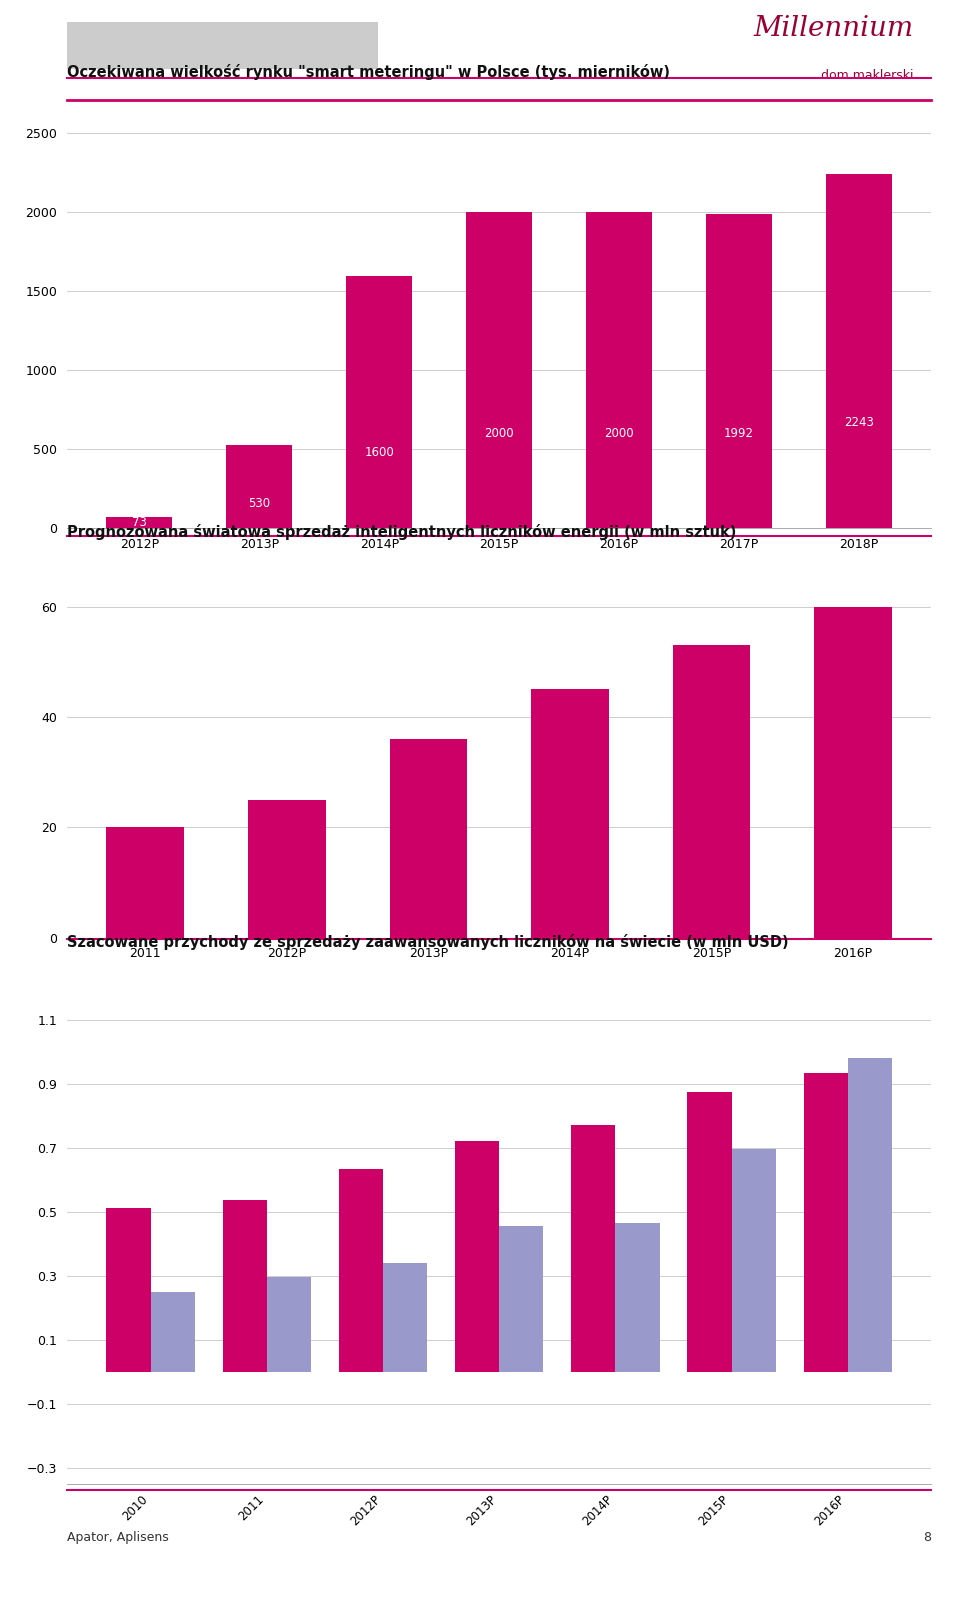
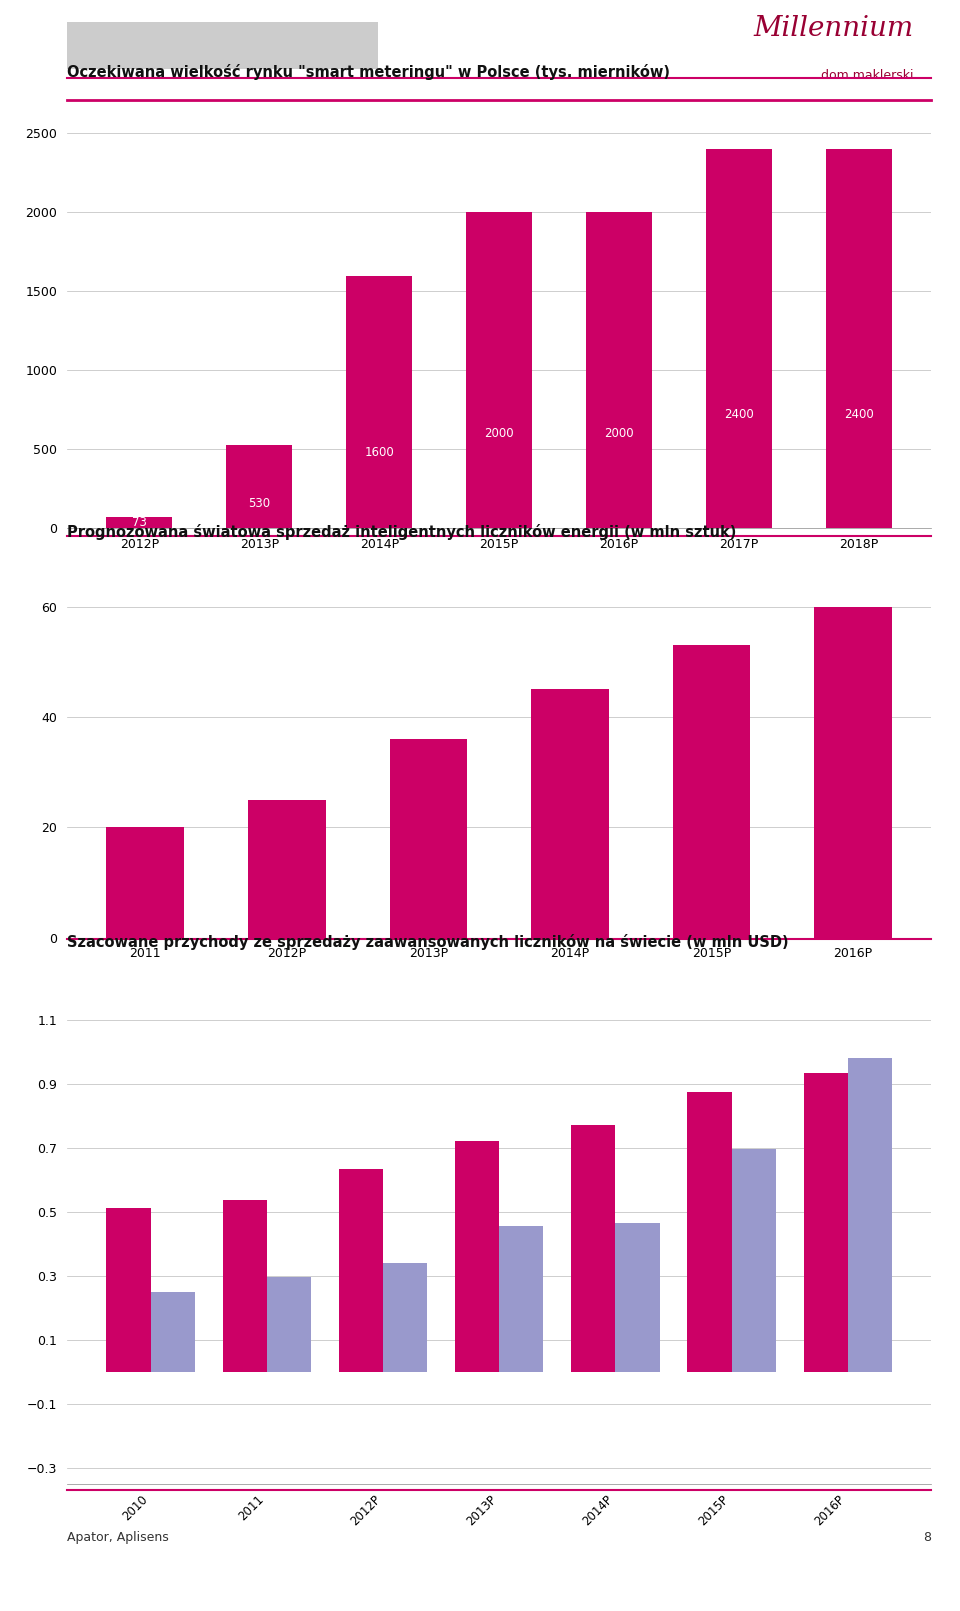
2017P: 1992 -> 2400
2018P: 2243 -> 2400
